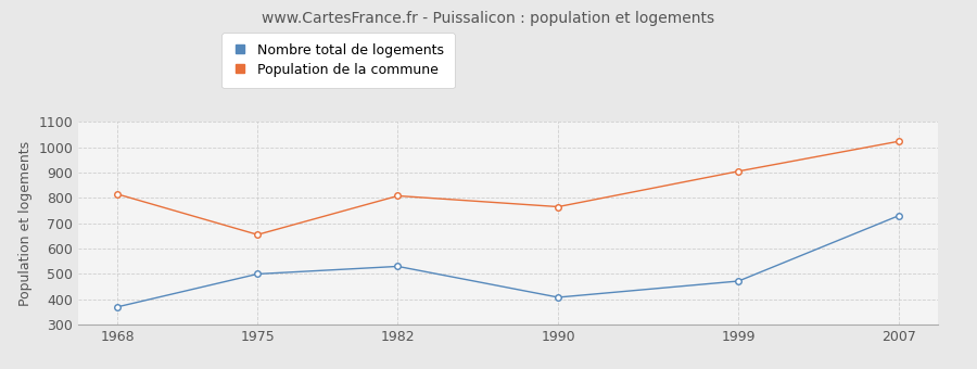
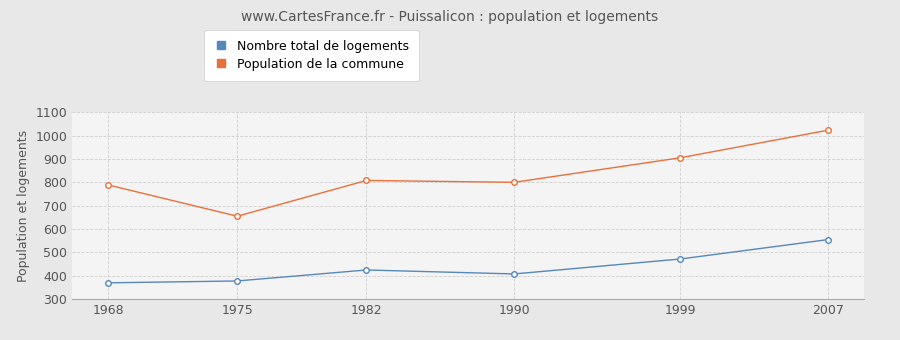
Population de la commune/1968: 815 -> 789
Nombre total de logements/1975: 500 -> 378
Nombre total de logements/1982: 530 -> 425
Population de la commune/1990: 765 -> 800
Nombre total de logements/2007: 730 -> 555
